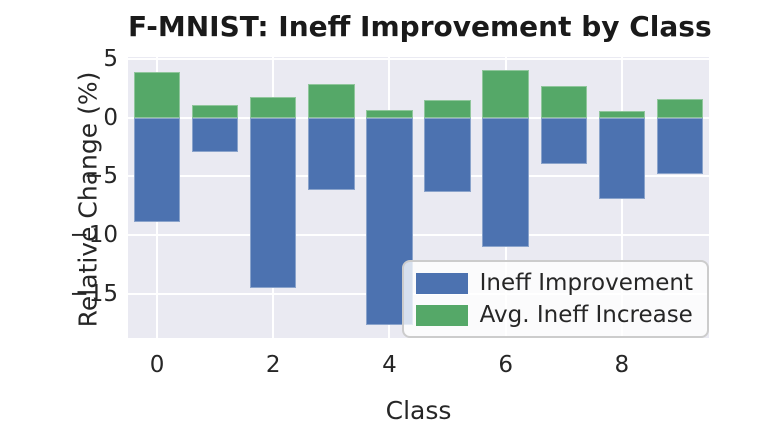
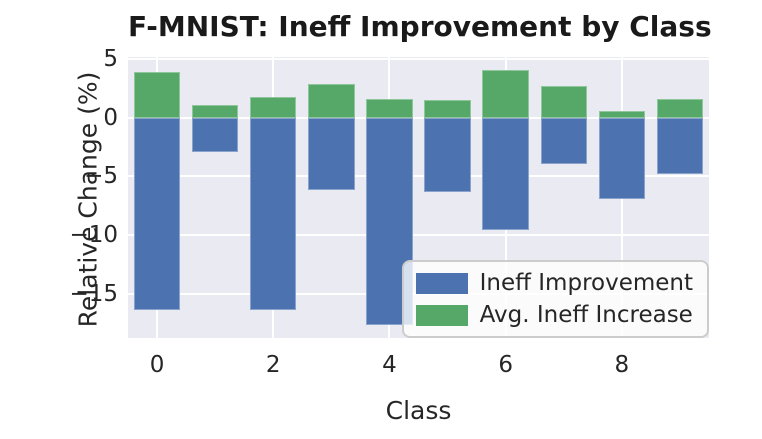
Ineff Improvement/0: -8.9 -> -16.4
Ineff Improvement/2: -14.5 -> -16.4
Avg. Ineff Increase/4: 0.7 -> 1.6
Ineff Improvement/6: -11.0 -> -9.6
